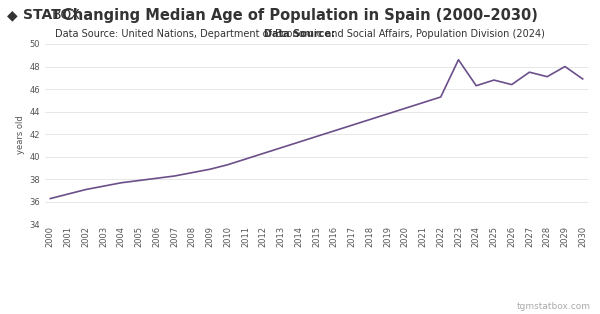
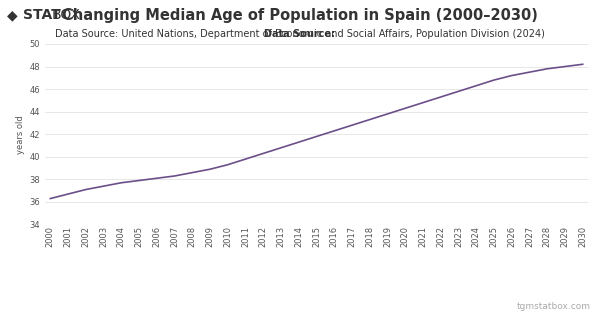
2023: 48.6 -> 45.8
2026: 46.4 -> 47.2
2028: 47.1 -> 47.8
2030: 46.9 -> 48.2
